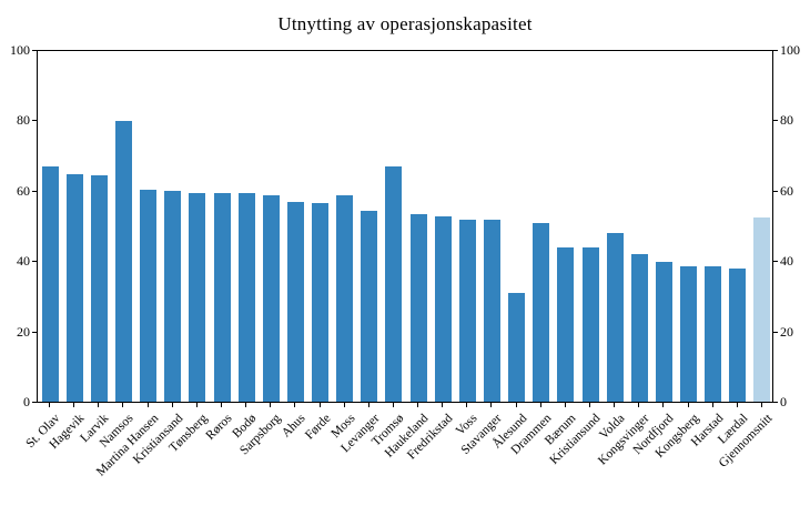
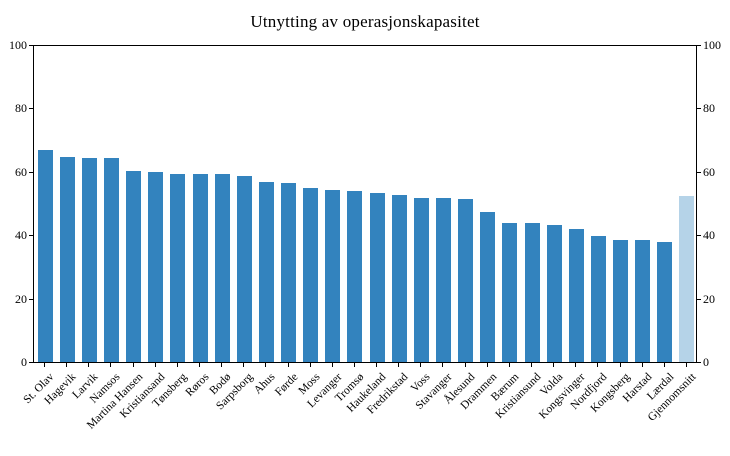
Namsos: 80 -> 64
Moss: 59 -> 55
Tromsø: 67 -> 54
Ålesund: 31 -> 52
Drammen: 51 -> 48
Volda: 48 -> 44
